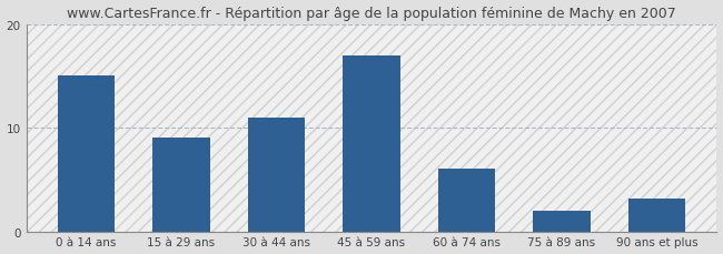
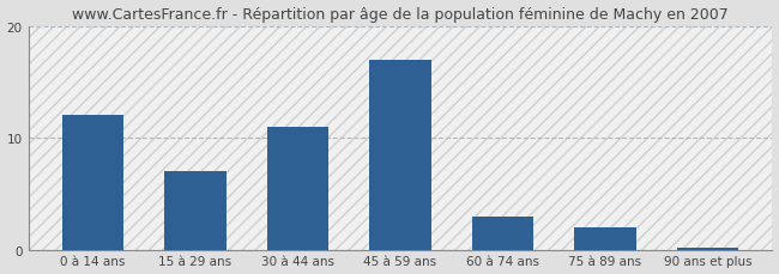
0 à 14 ans: 15.0 -> 12.0
15 à 29 ans: 9.0 -> 7.0
60 à 74 ans: 6.0 -> 3.0
90 ans et plus: 3.2 -> 0.2
